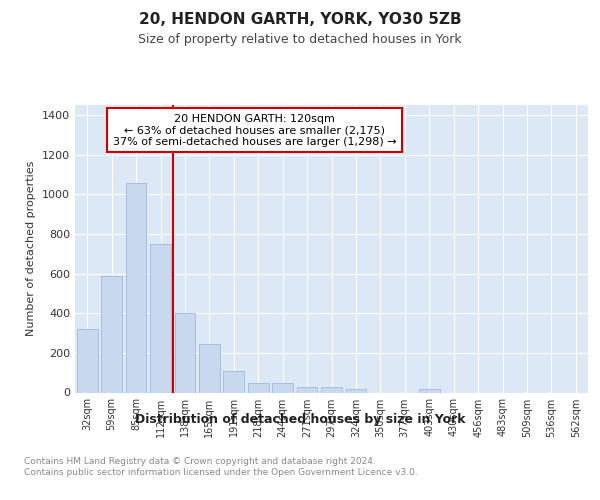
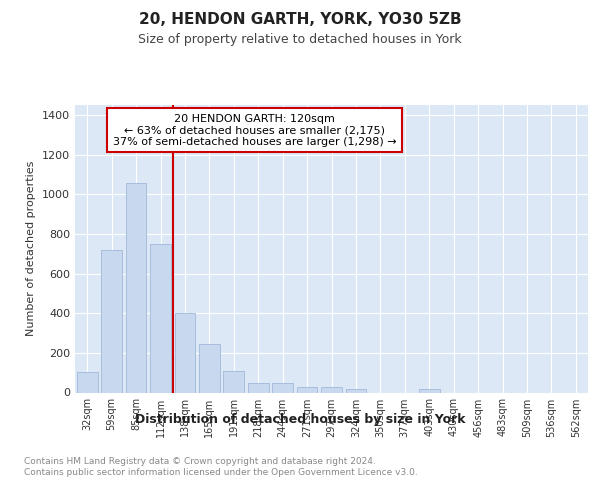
32sqm: 320 -> 100
59sqm: 590 -> 720
